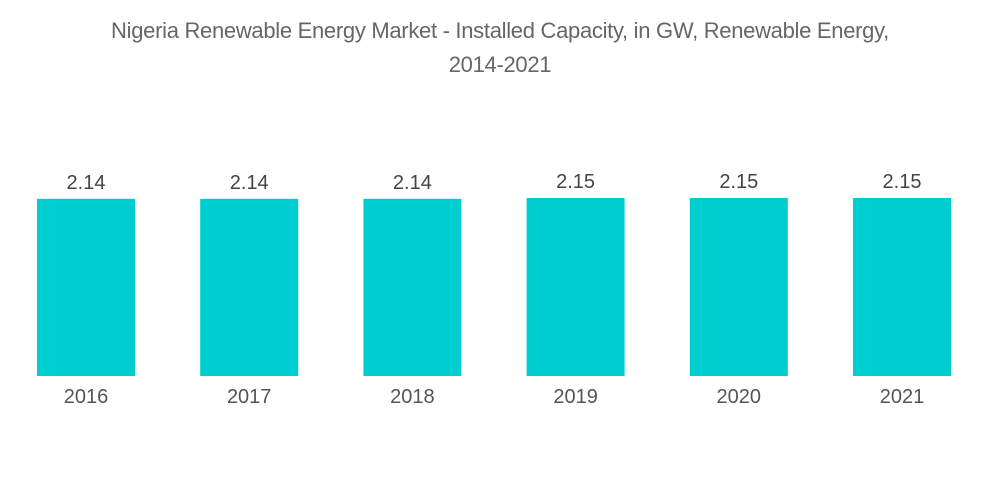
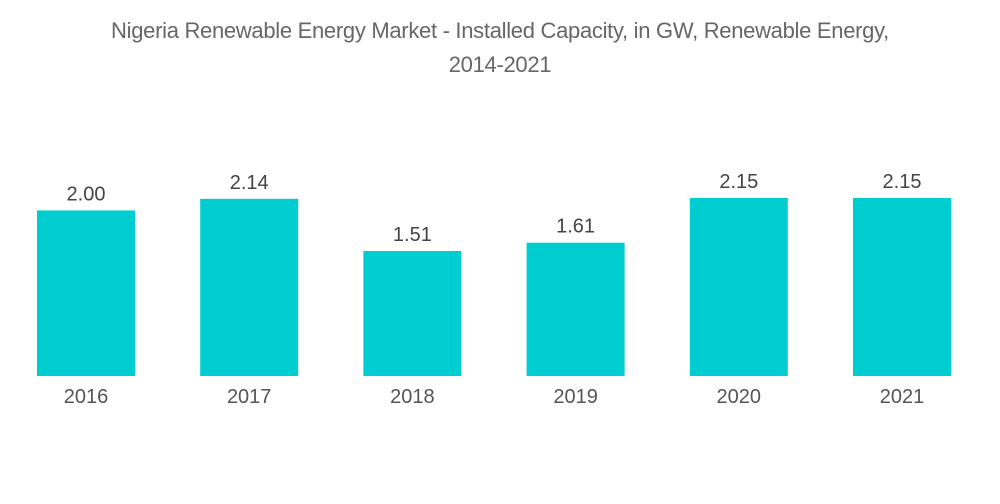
2016: 2.14 -> 2.00
2018: 2.14 -> 1.51
2019: 2.15 -> 1.61
